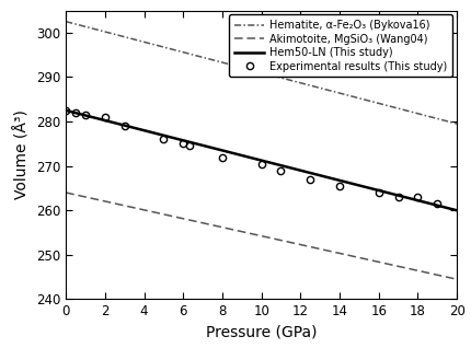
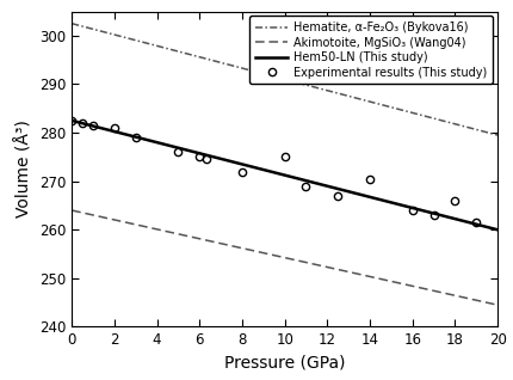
10: 270.5 -> 275.0
14: 265.5 -> 270.5
18: 263.0 -> 266.0
